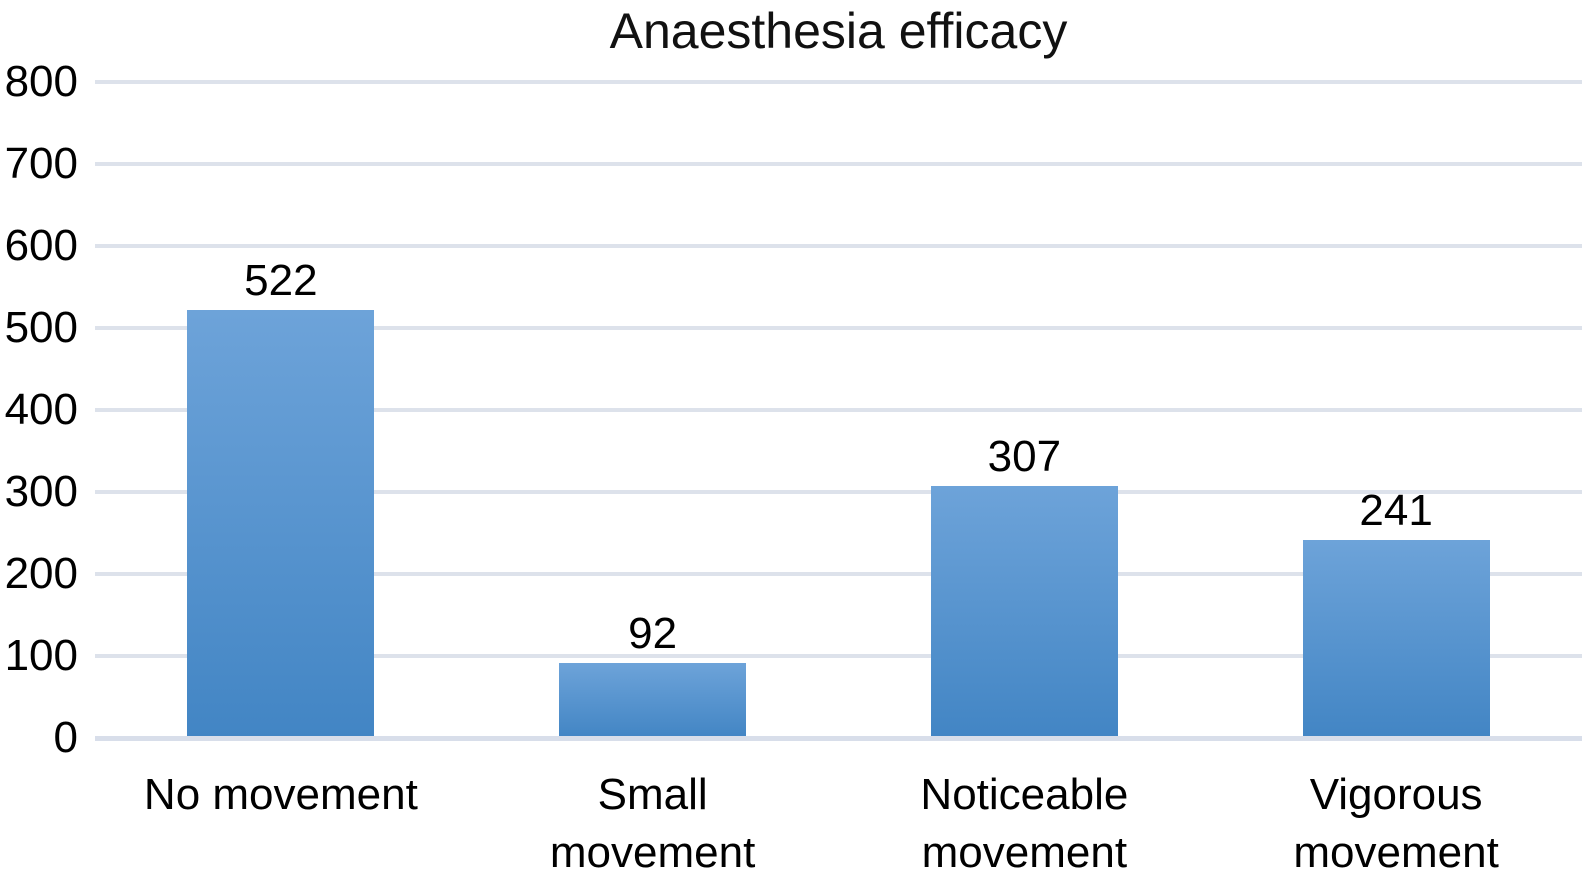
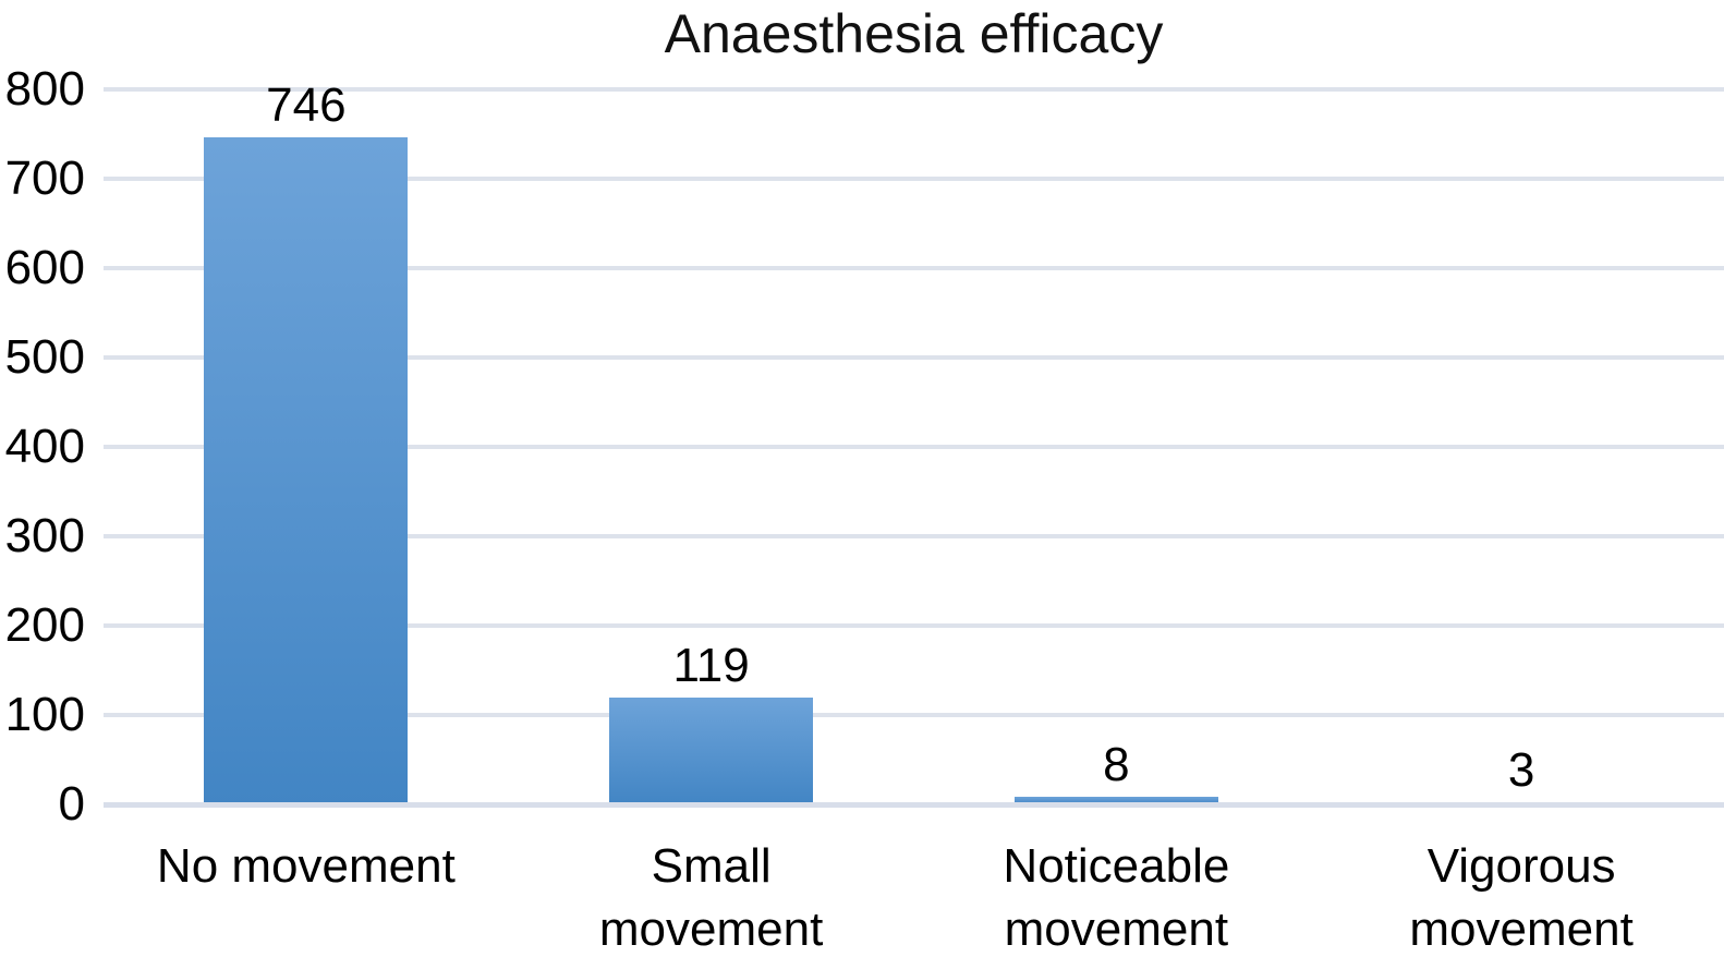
No movement: 522 -> 746
Small movement: 92 -> 119
Noticeable movement: 307 -> 8
Vigorous movement: 241 -> 3
